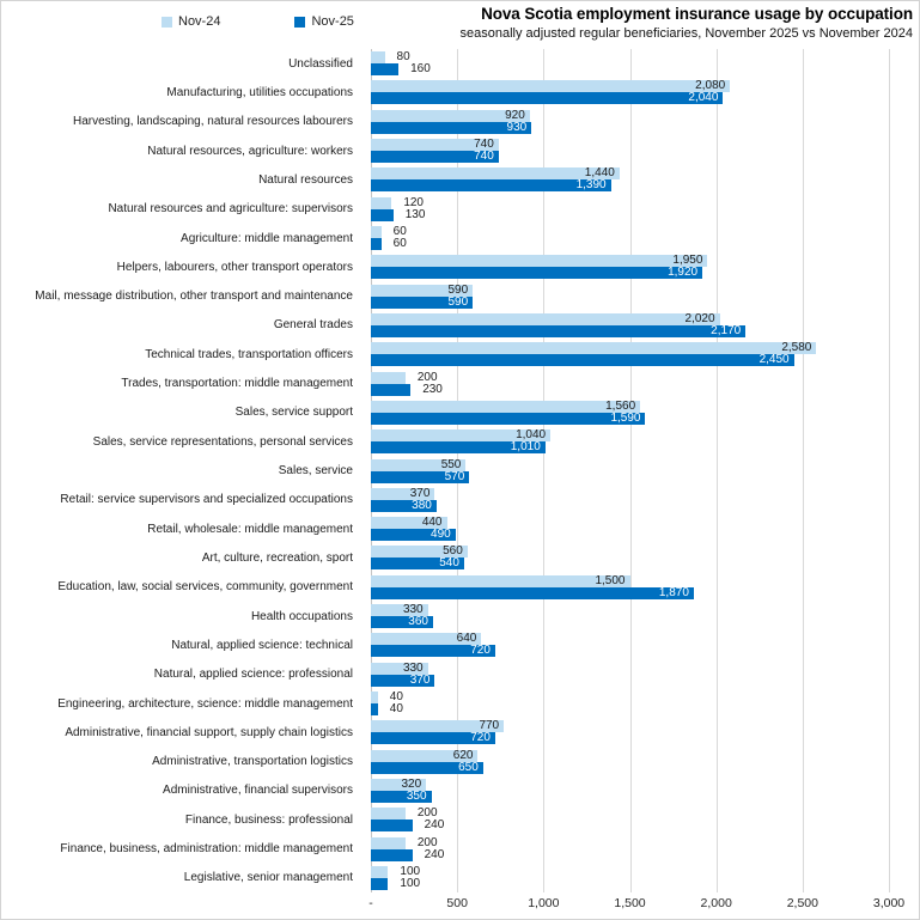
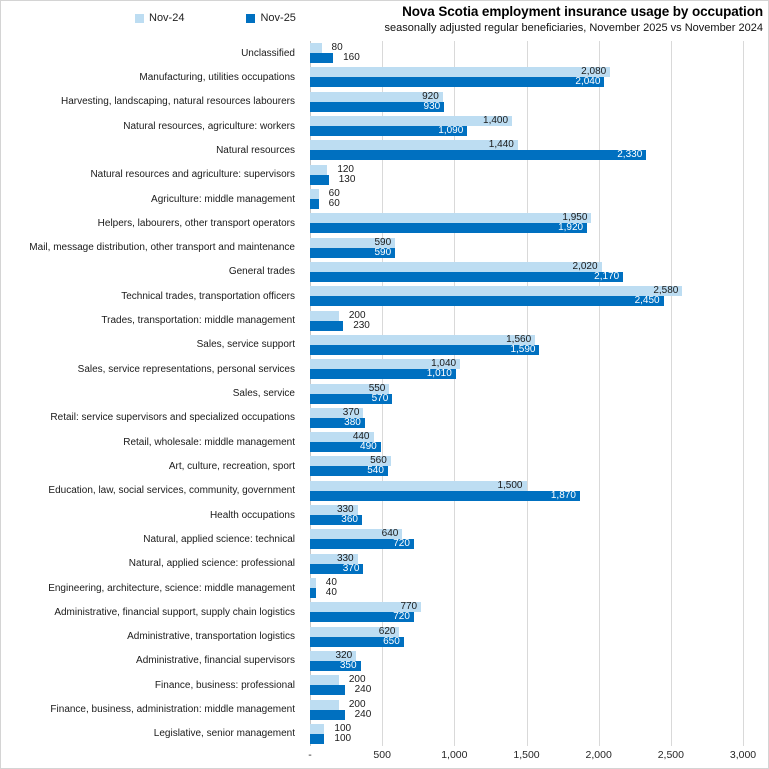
Nov-24/Natural resources, agriculture: workers: 740 -> 1,400
Nov-25/Natural resources, agriculture: workers: 740 -> 1,090
Nov-25/Natural resources: 1,390 -> 2,330
